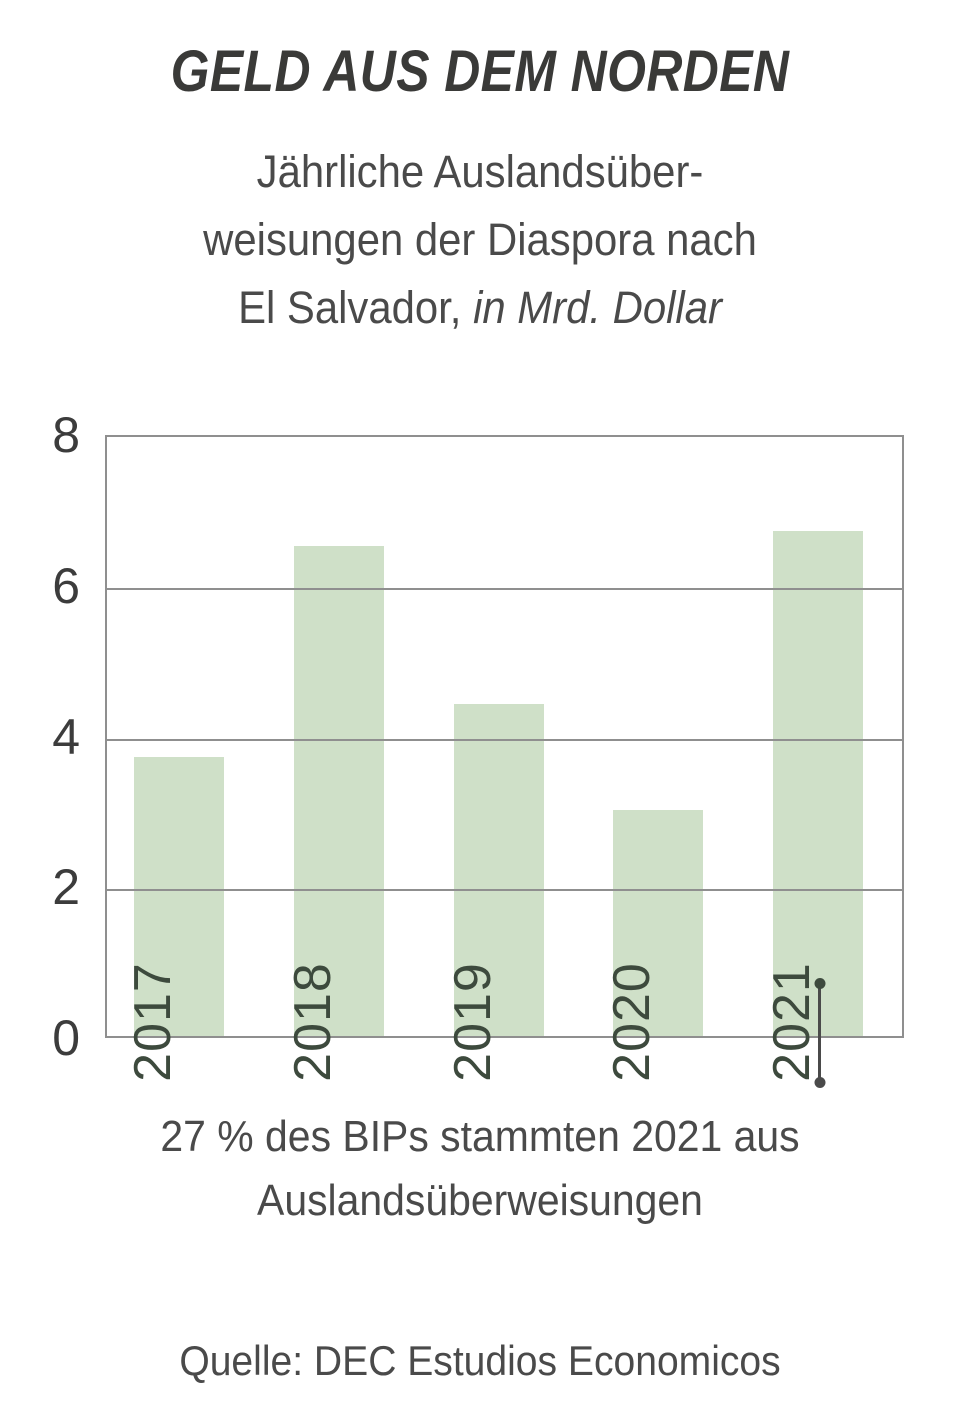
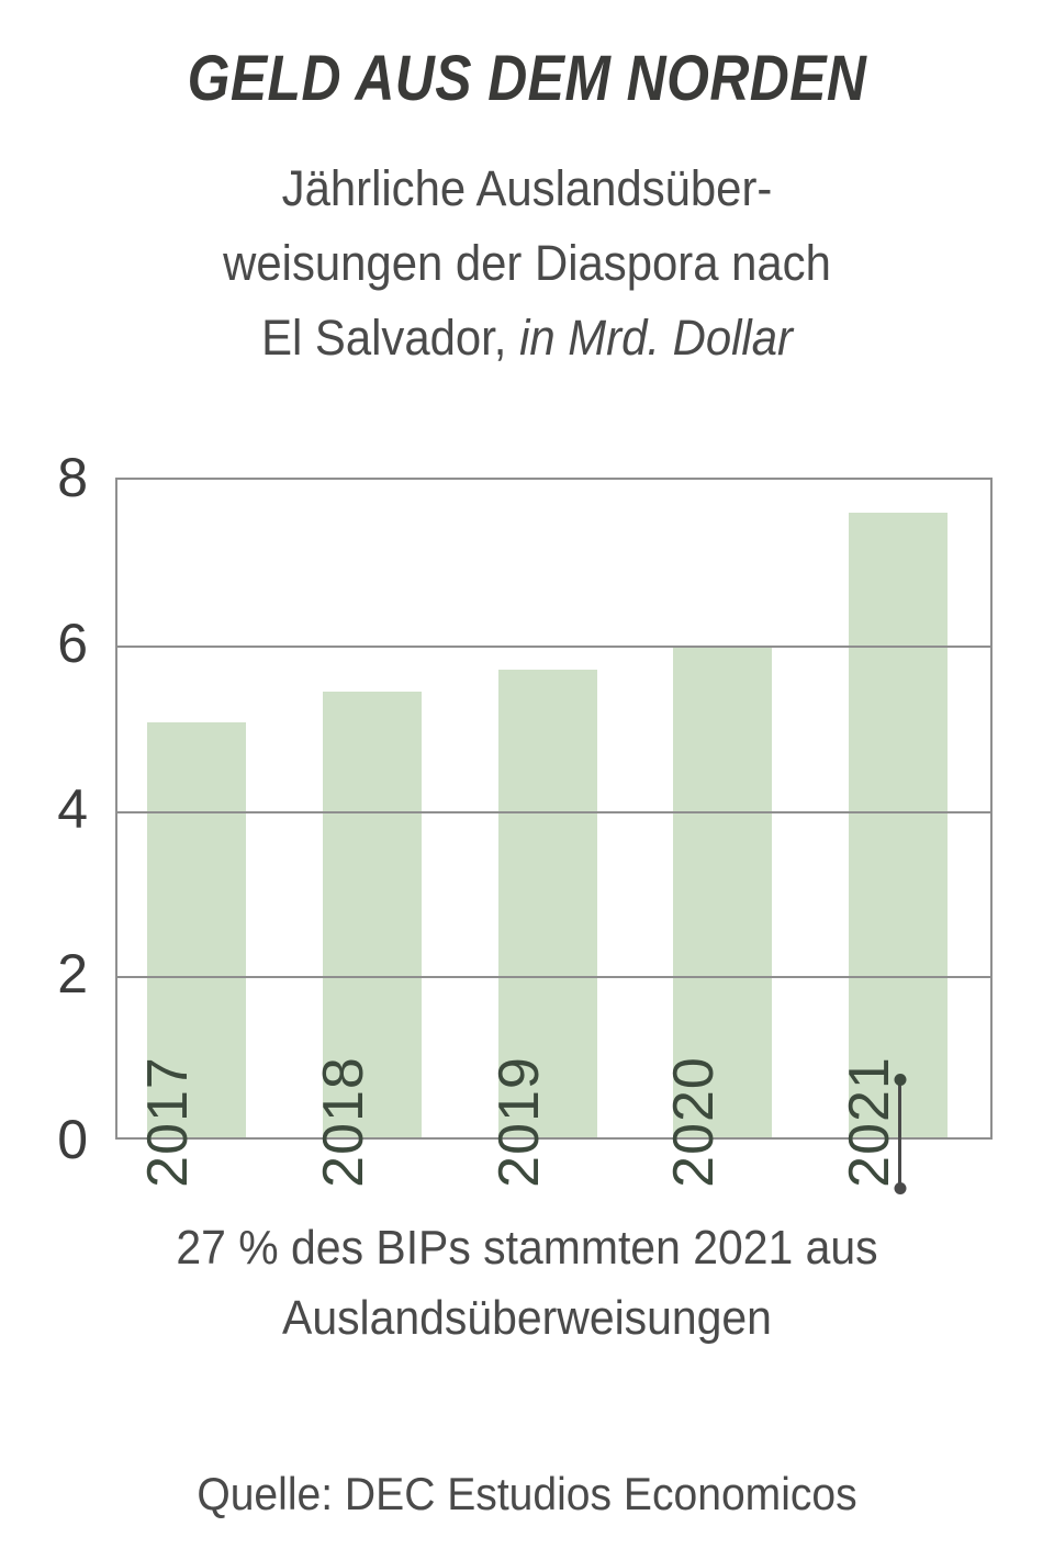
2017: 3.7 -> 5.0
2018: 6.5 -> 5.4
2019: 4.4 -> 5.7
2020: 3.0 -> 5.9
2021: 6.7 -> 7.5
